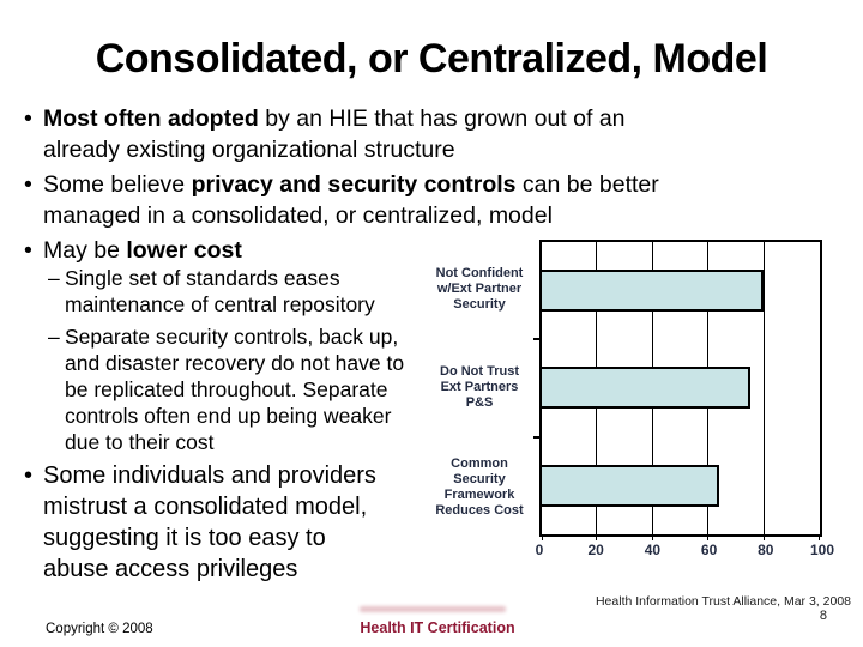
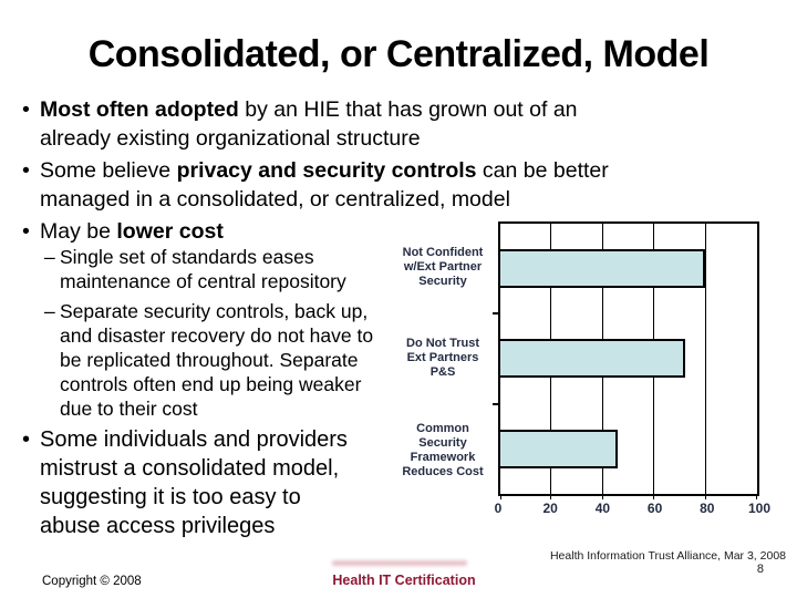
Do Not Trust Ext Partners P&S: 74 -> 71
Common Security Framework Reduces Cost: 63 -> 45
